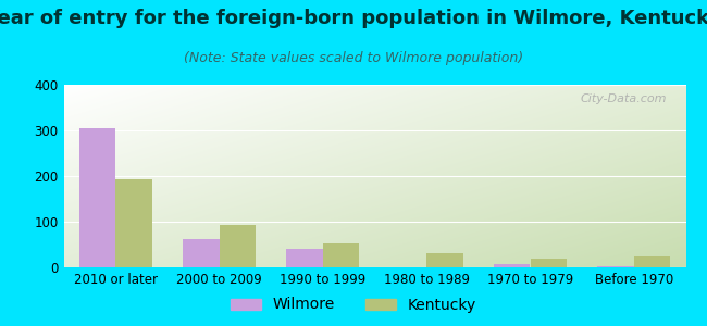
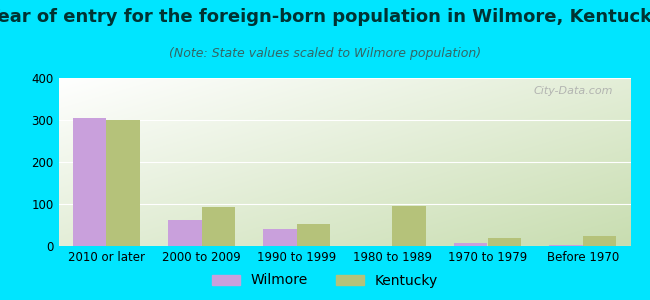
Kentucky/2010 or later: 193 -> 300
Kentucky/1980 to 1989: 30 -> 95
